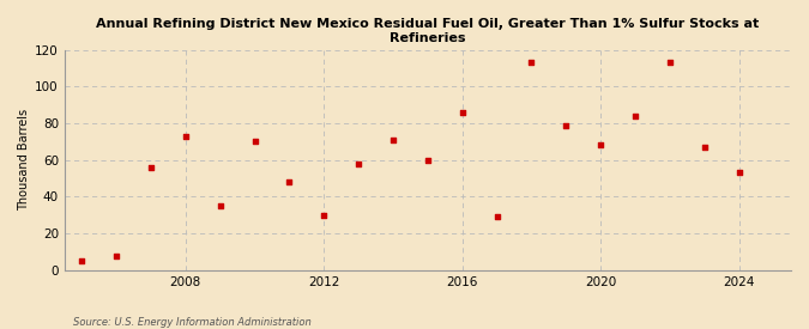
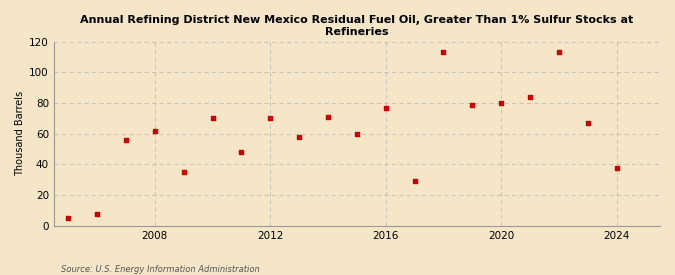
2008: 73 -> 62
2012: 30 -> 70
2016: 86 -> 77
2020: 68 -> 80
2024: 53 -> 38
